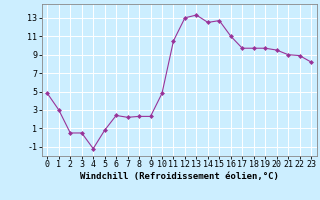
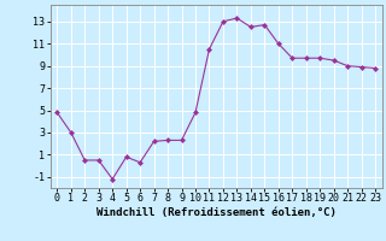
6: 2.4 -> 0.3
23: 8.2 -> 8.8
